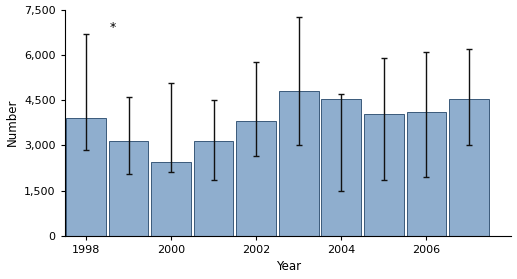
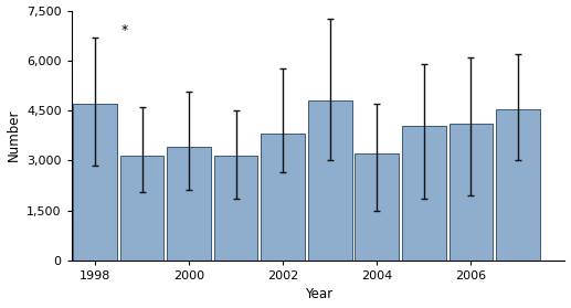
1998: 3,900 -> 4,700
2000: 2,450 -> 3,400
2004: 4,550 -> 3,200
